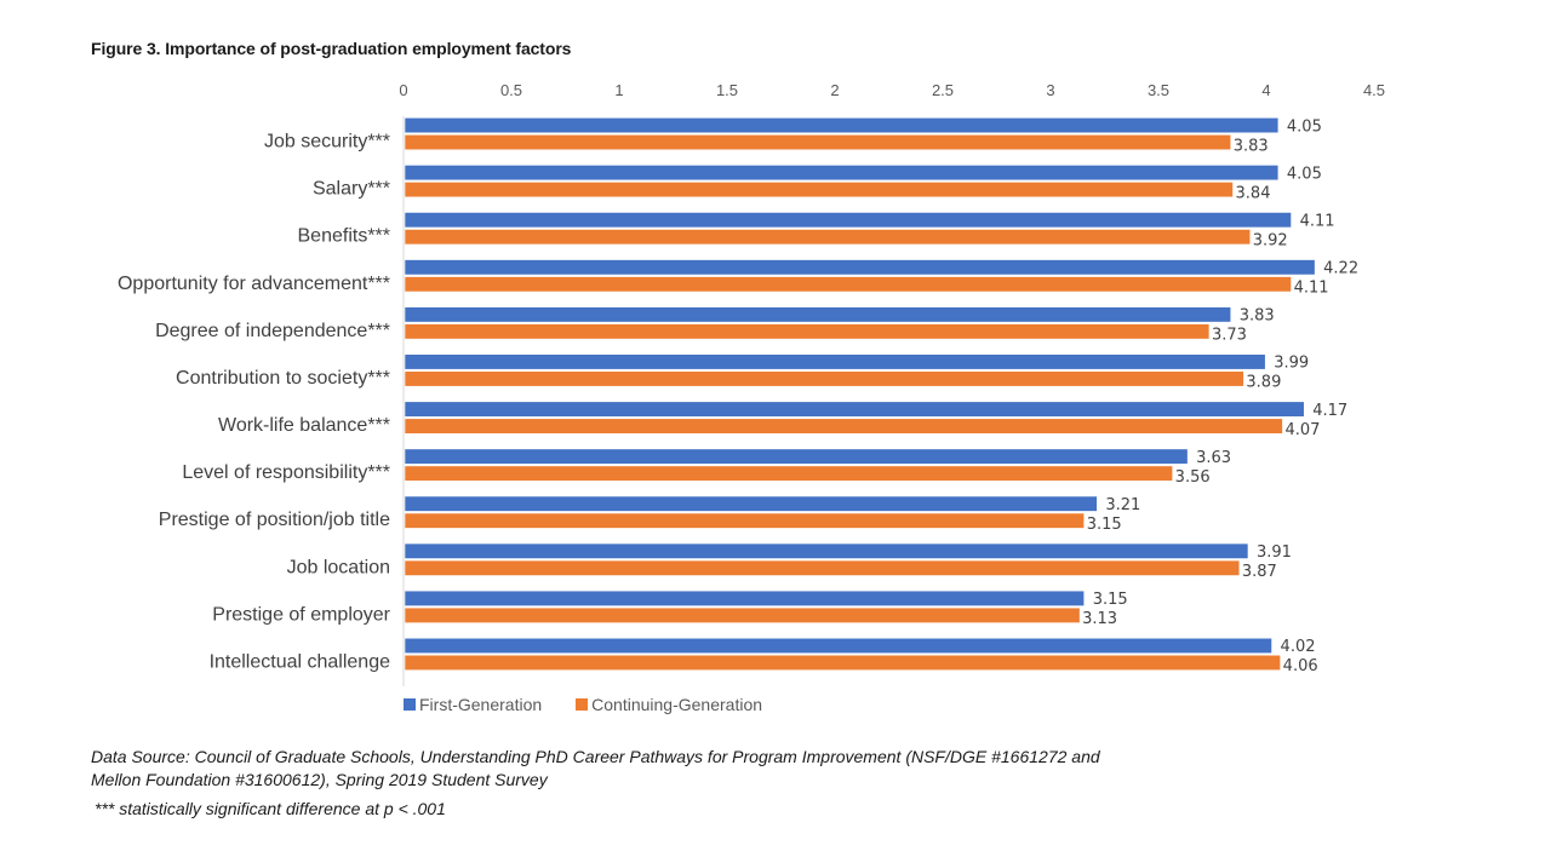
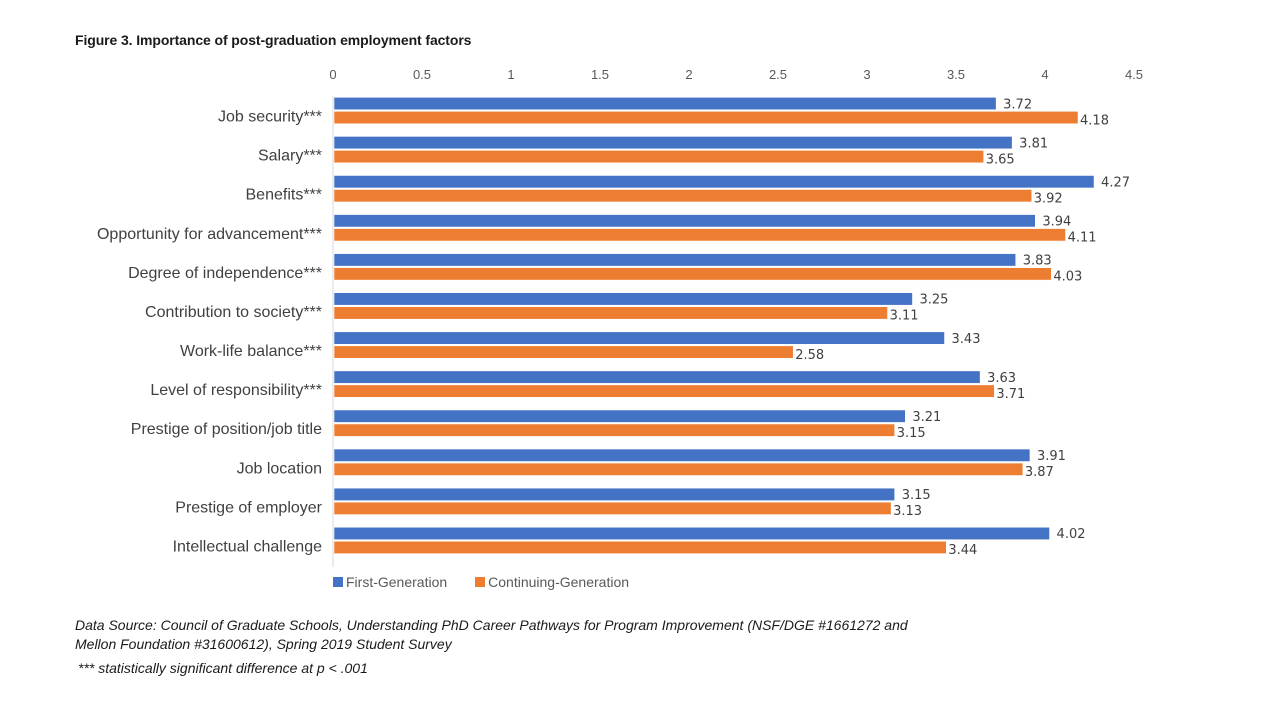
First-Generation/Job security***: 4.05 -> 3.72
Continuing-Generation/Job security***: 3.83 -> 4.18
First-Generation/Salary***: 4.05 -> 3.81
Continuing-Generation/Salary***: 3.84 -> 3.65
First-Generation/Benefits***: 4.11 -> 4.27
First-Generation/Opportunity for advancement***: 4.22 -> 3.94
Continuing-Generation/Degree of independence***: 3.73 -> 4.03
First-Generation/Contribution to society***: 3.99 -> 3.25
Continuing-Generation/Contribution to society***: 3.89 -> 3.11
First-Generation/Work-life balance***: 4.17 -> 3.43
Continuing-Generation/Work-life balance***: 4.07 -> 2.58
Continuing-Generation/Level of responsibility***: 3.56 -> 3.71
Continuing-Generation/Intellectual challenge: 4.06 -> 3.44
